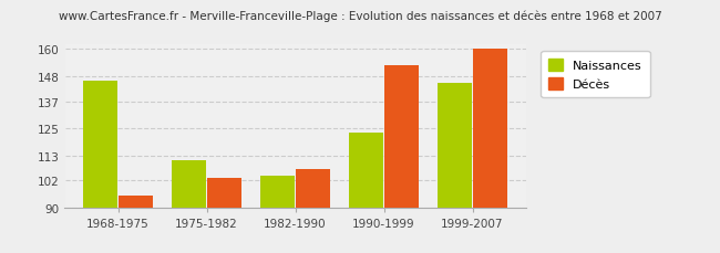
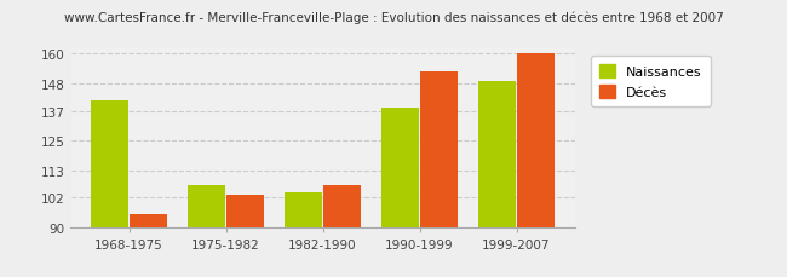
Naissances/1968-1975: 146 -> 141
Naissances/1975-1982: 111 -> 107
Naissances/1990-1999: 123 -> 138
Naissances/1999-2007: 145 -> 149
